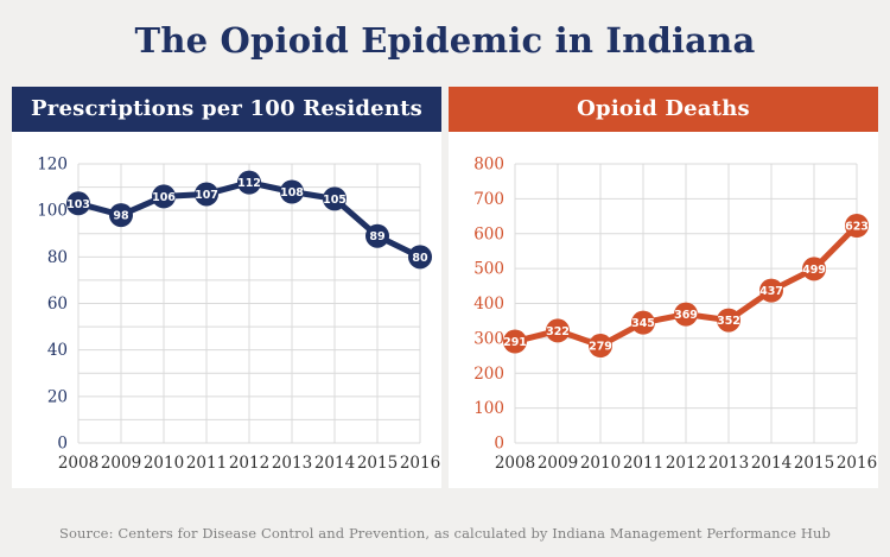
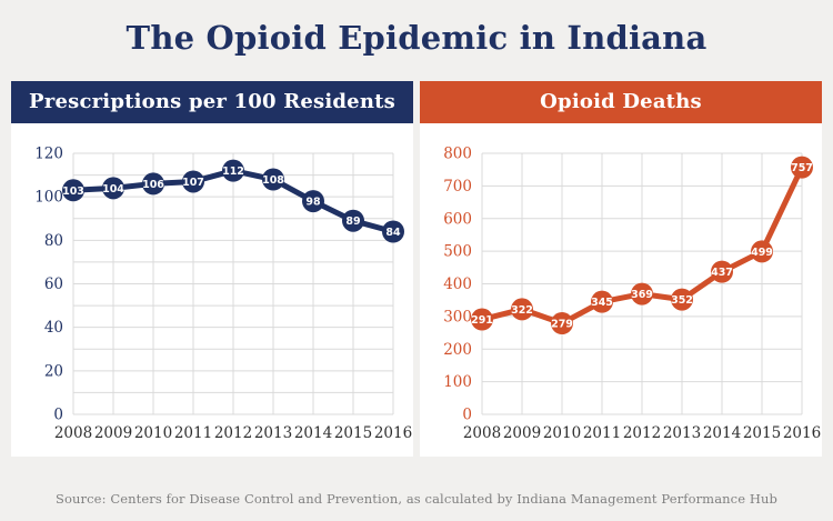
Prescriptions per 100 Residents/2009: 98 -> 104
Prescriptions per 100 Residents/2014: 105 -> 98
Prescriptions per 100 Residents/2016: 80 -> 84
Opioid Deaths/2016: 623 -> 757
